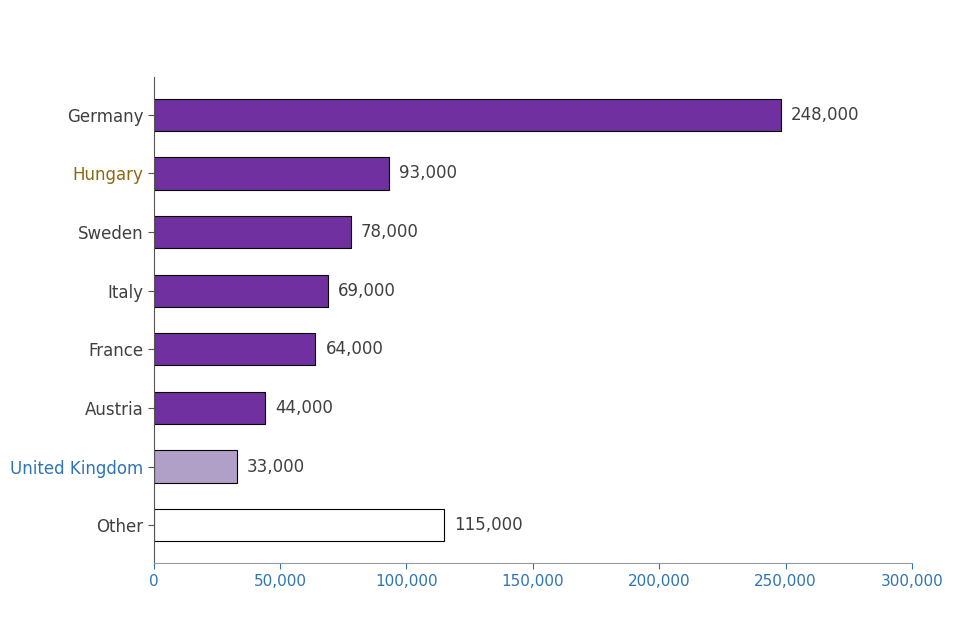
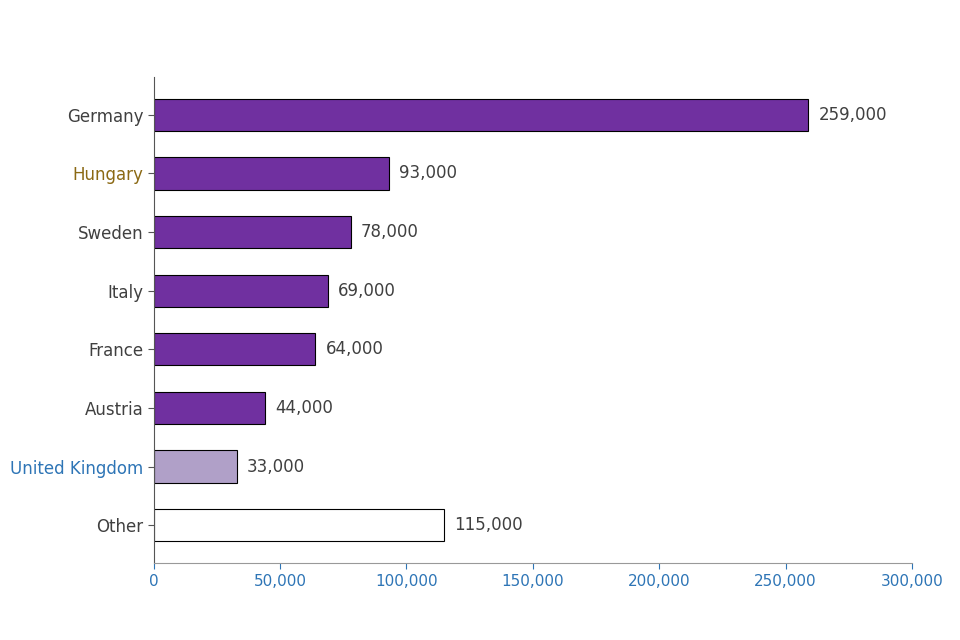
Germany: 248,000 -> 259,000
